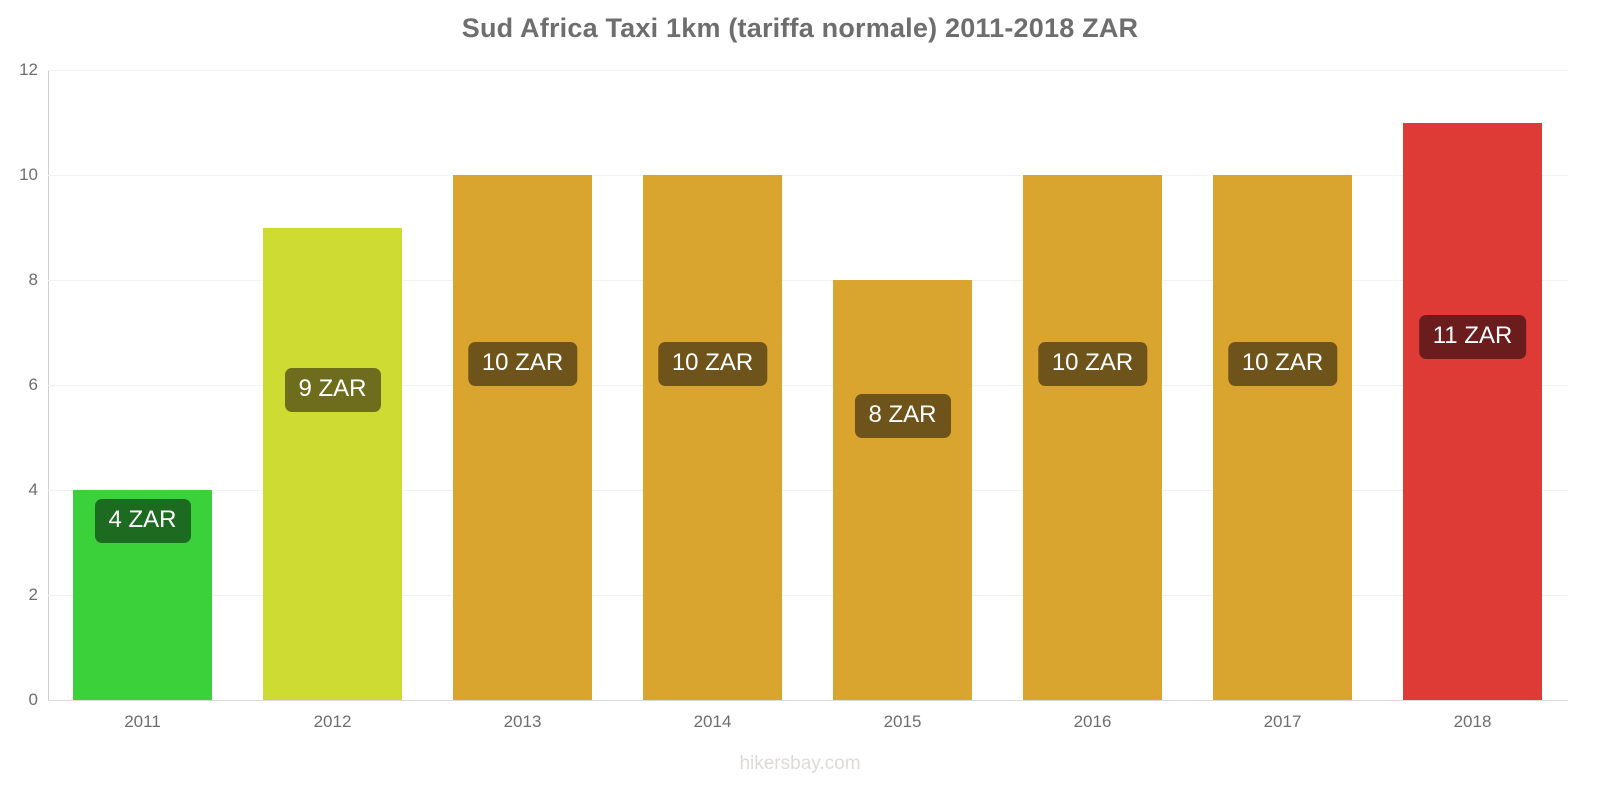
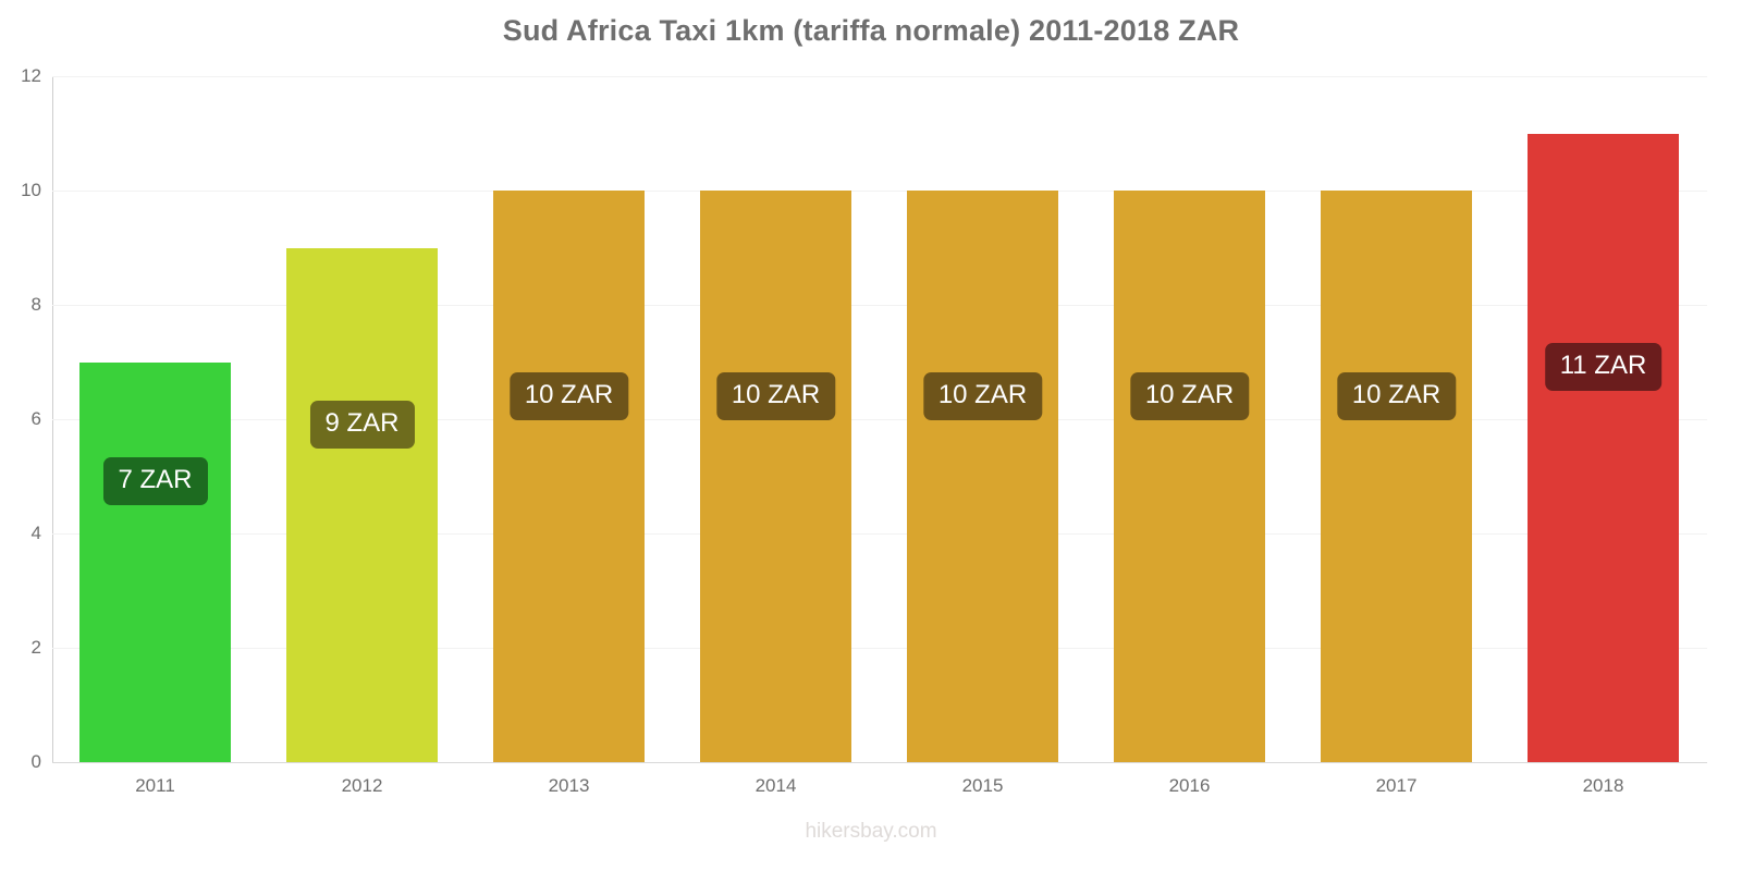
2011: 4 -> 7
2015: 8 -> 10
